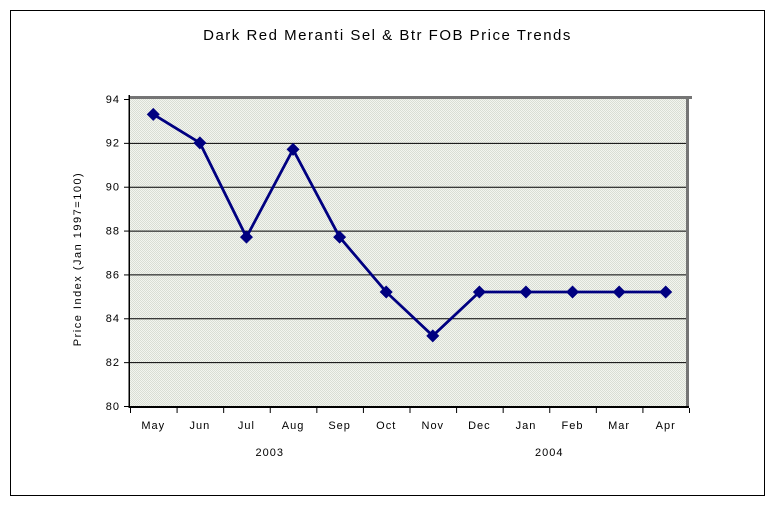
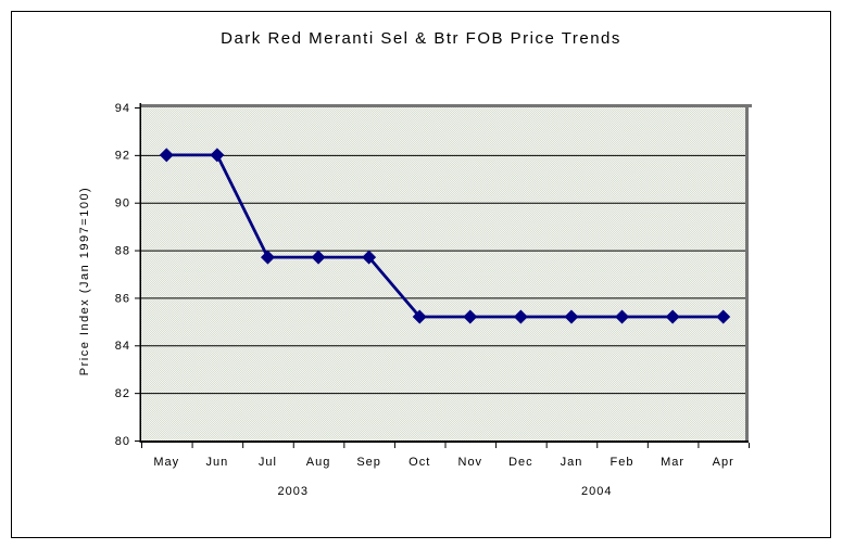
May: 93.3 -> 92.0
Aug: 91.7 -> 87.7
Nov: 83.2 -> 85.2
